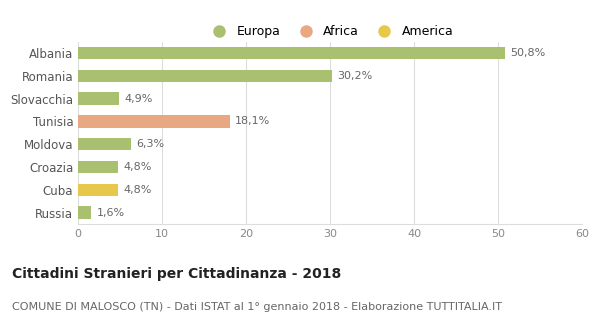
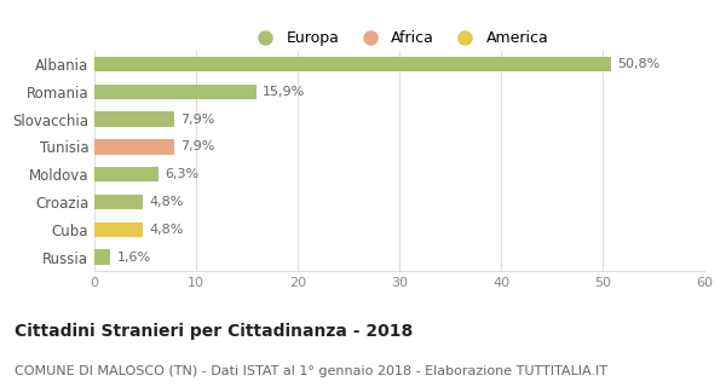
Romania: 30,2% -> 15,9%
Slovacchia: 4,9% -> 7,9%
Tunisia: 18,1% -> 7,9%
